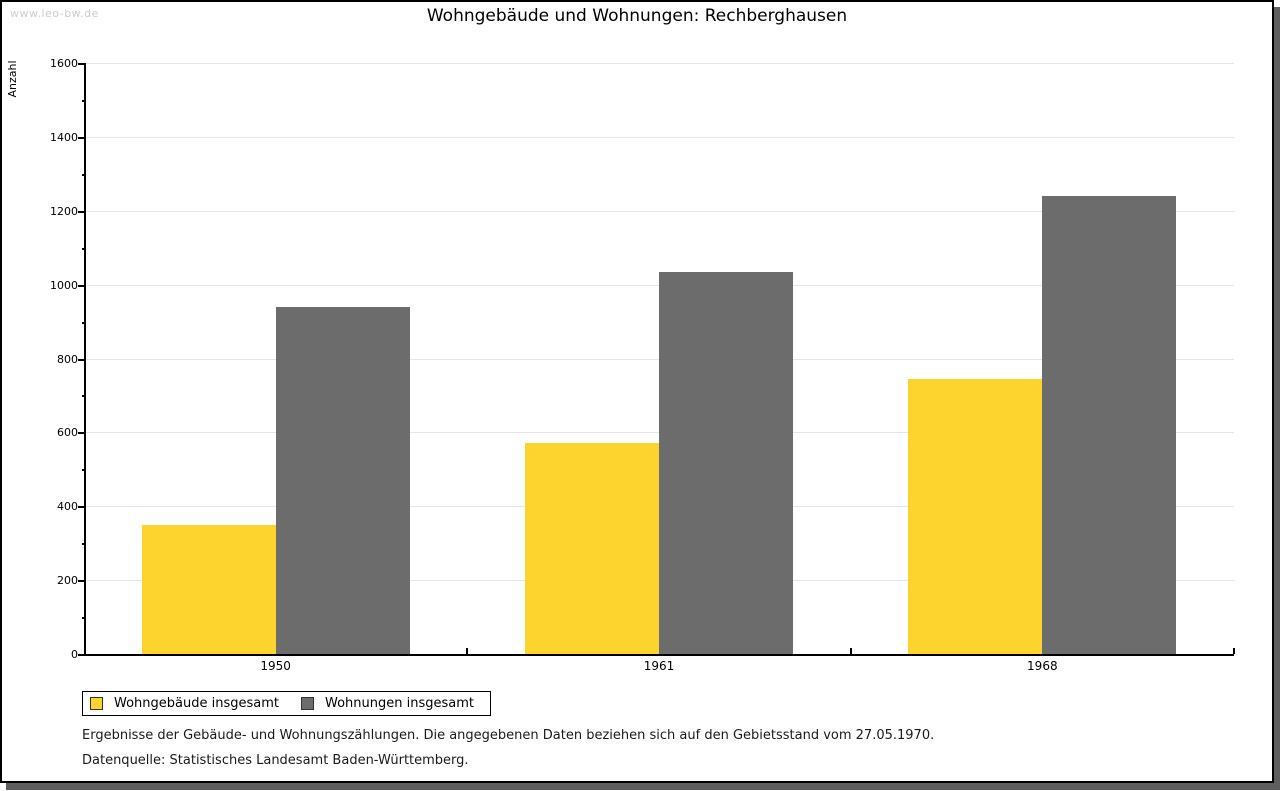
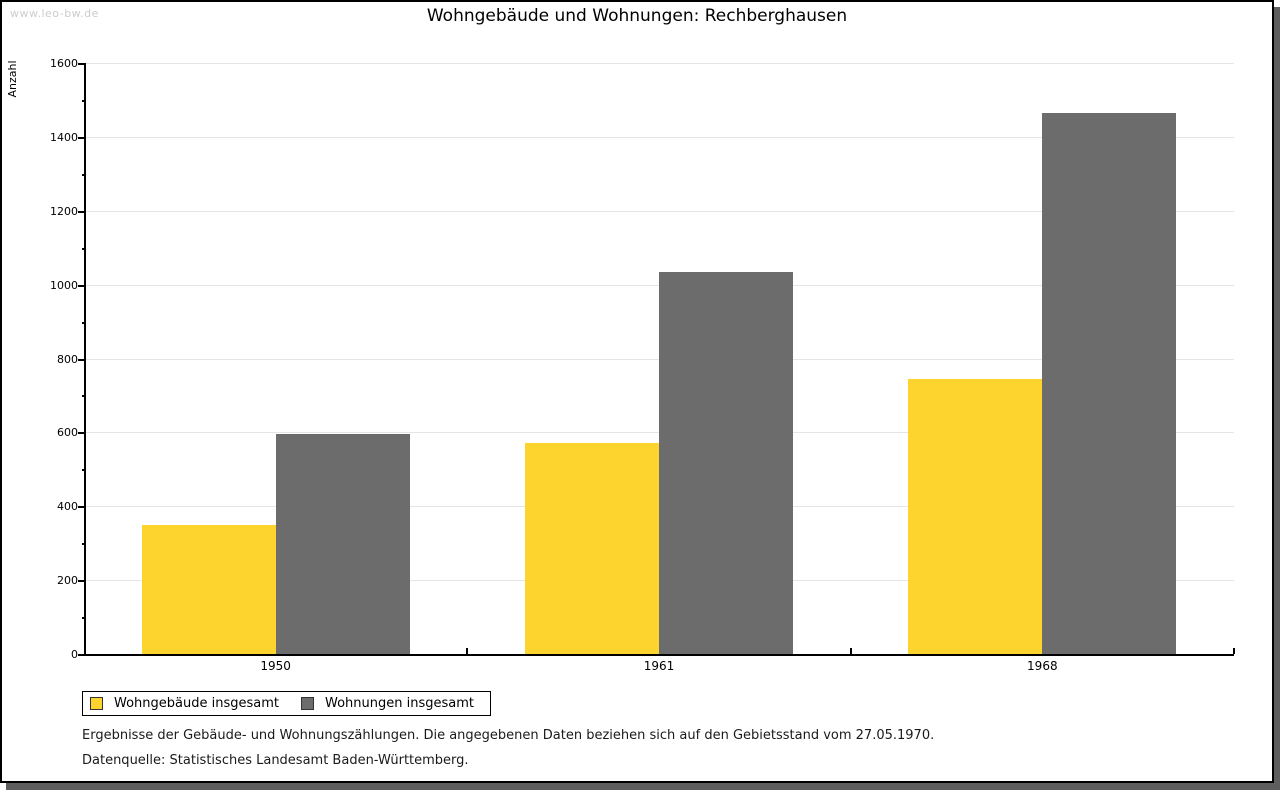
Wohnungen insgesamt/1950: 940 -> 600
Wohnungen insgesamt/1968: 1240 -> 1460
